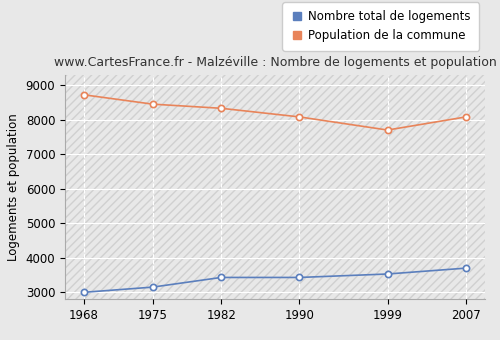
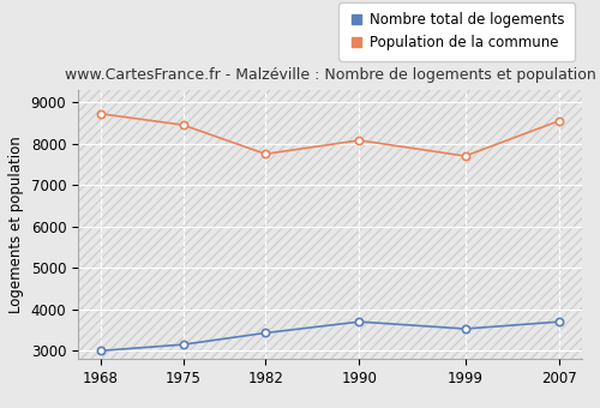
Population de la commune/1982: 8330 -> 7750
Nombre total de logements/1990: 3430 -> 3700
Population de la commune/2007: 8080 -> 8550
